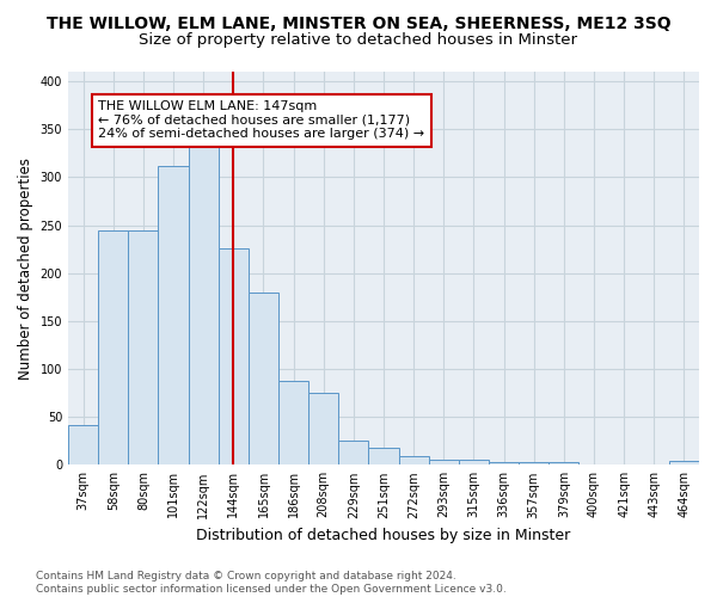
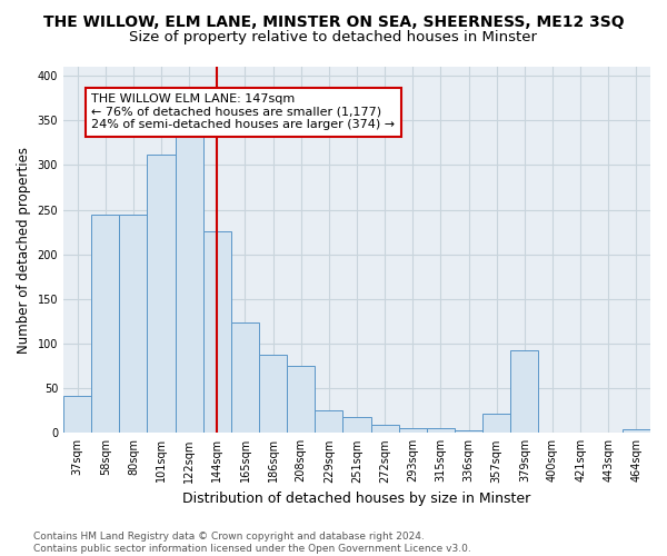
165sqm: 180 -> 124
357sqm: 3 -> 22
379sqm: 3 -> 92
